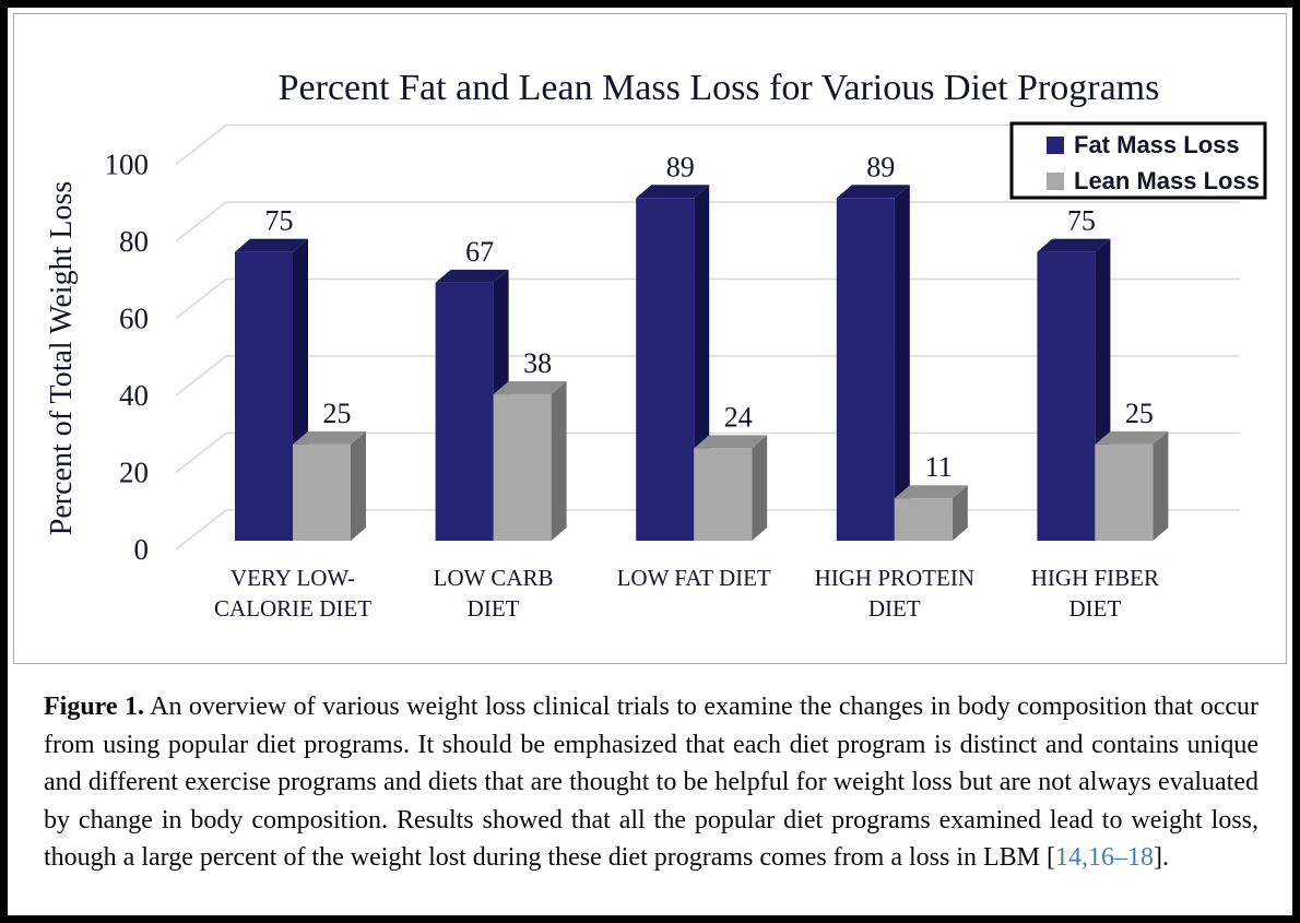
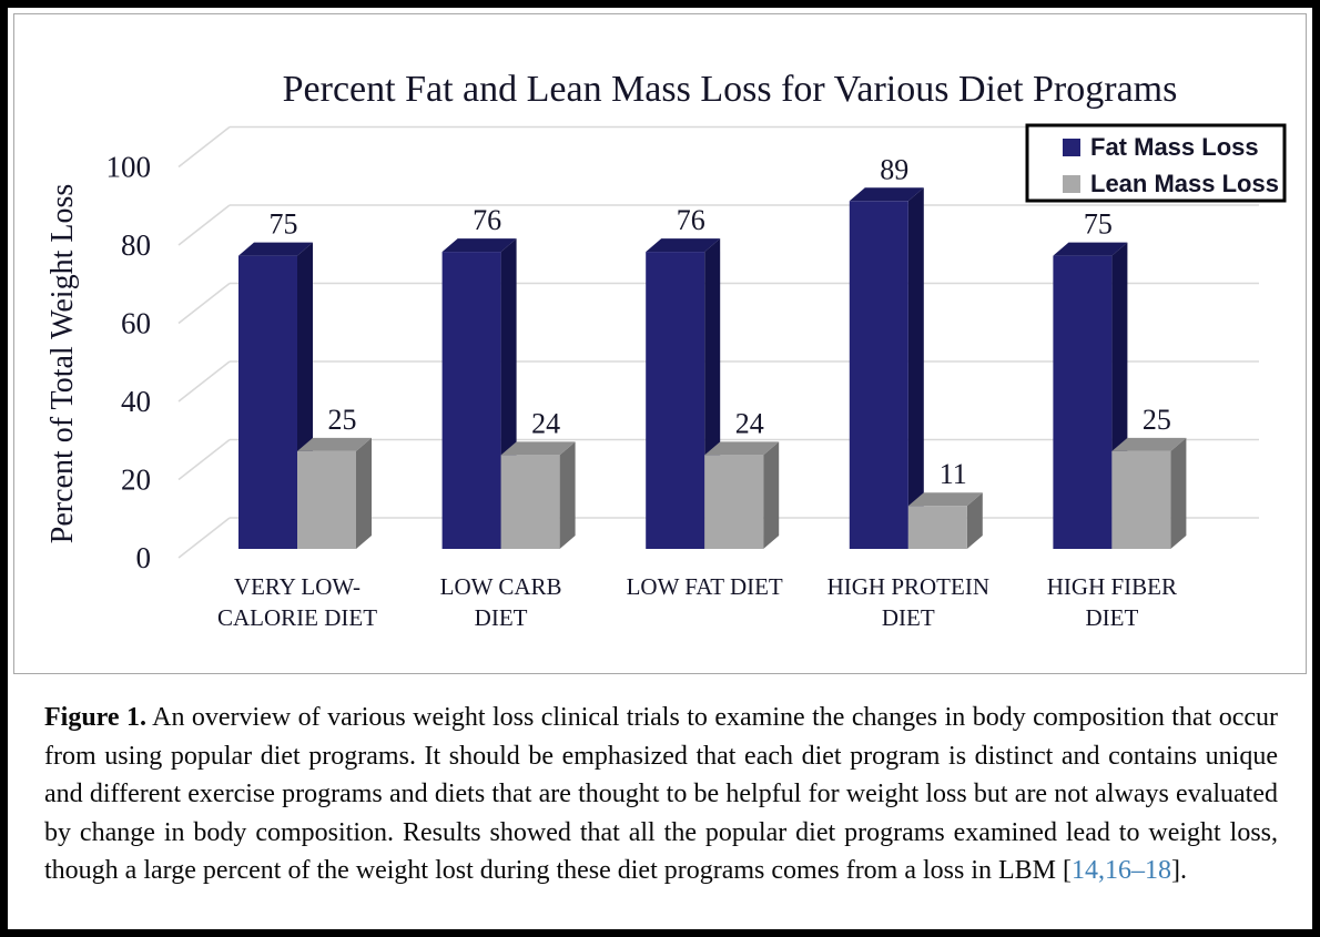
Fat Mass Loss/LOW CARB DIET: 67 -> 76
Lean Mass Loss/LOW CARB DIET: 38 -> 24
Fat Mass Loss/LOW FAT DIET: 89 -> 76
